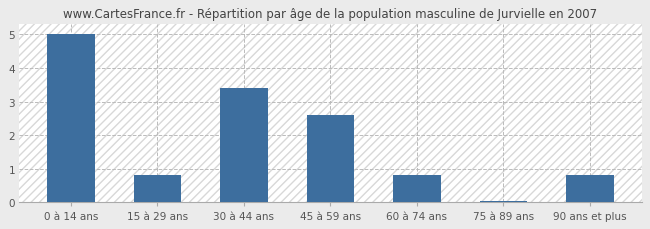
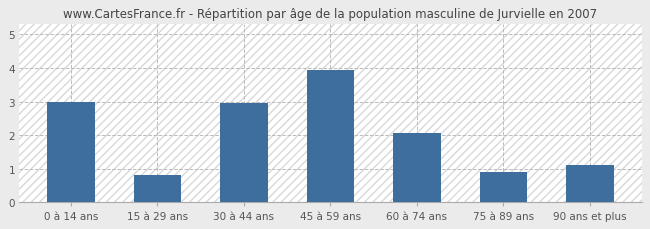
0 à 14 ans: 5.00 -> 3.00
30 à 44 ans: 3.40 -> 2.95
45 à 59 ans: 2.60 -> 3.95
60 à 74 ans: 0.80 -> 2.05
75 à 89 ans: 0.05 -> 0.90
90 ans et plus: 0.80 -> 1.10
